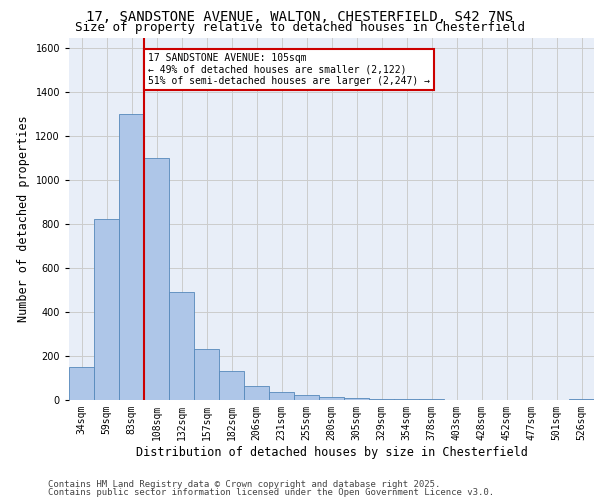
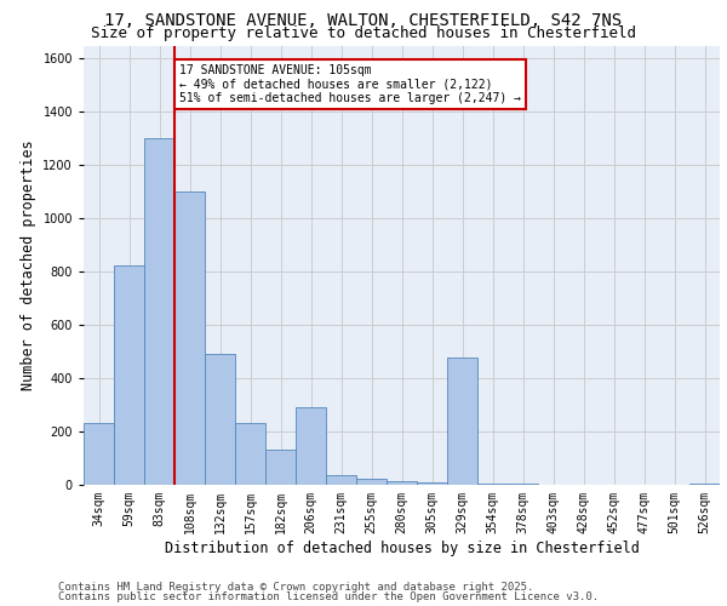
34sqm: 150 -> 230
206sqm: 65 -> 290
329sqm: 5 -> 480
